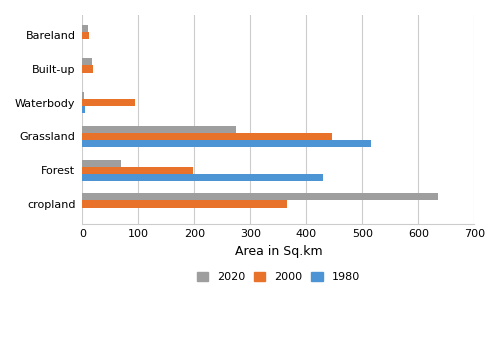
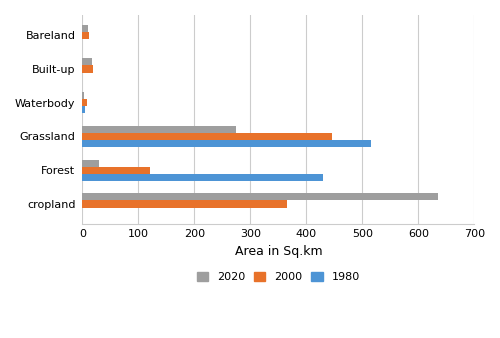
2000/Waterbody: 94 -> 8
2020/Forest: 68 -> 30
2000/Forest: 198 -> 120
